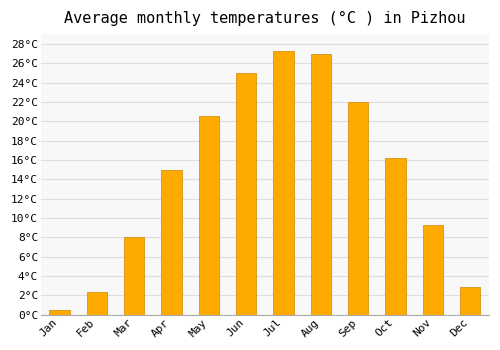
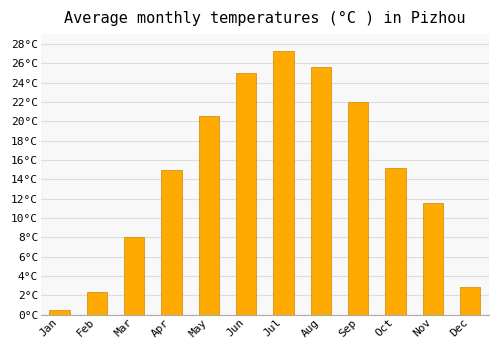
Aug: 27.0°C -> 25.6°C
Oct: 16.2°C -> 15.2°C
Nov: 9.3°C -> 11.6°C
